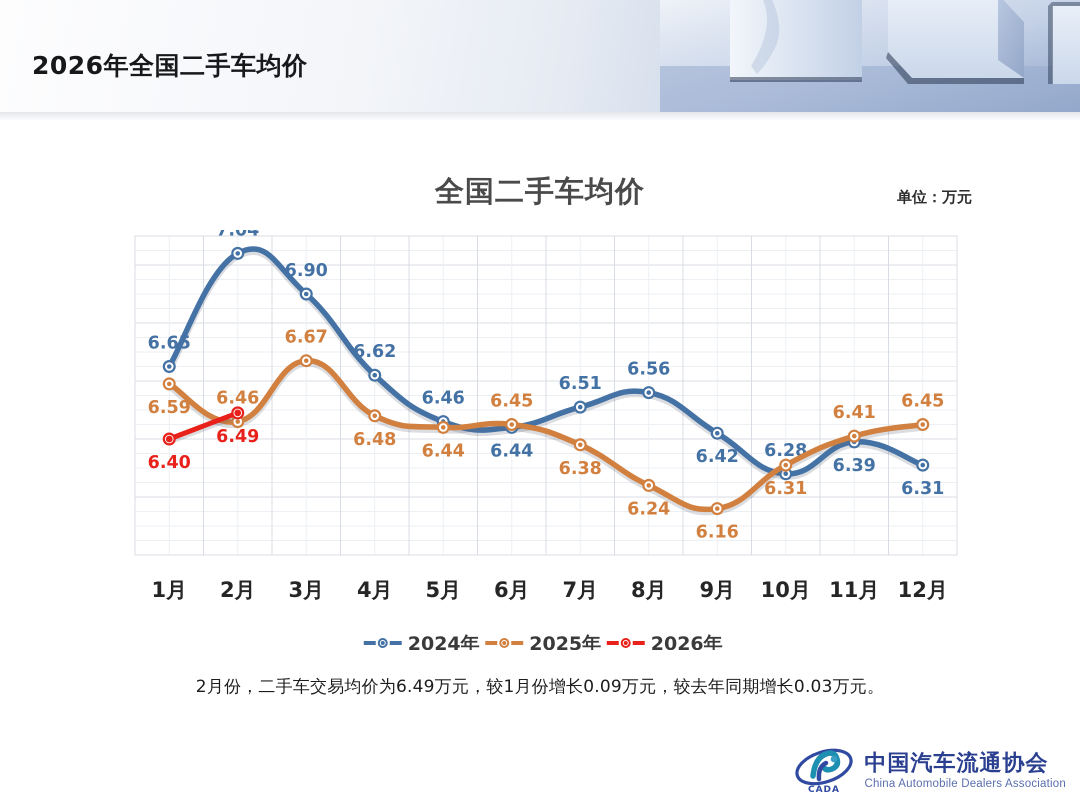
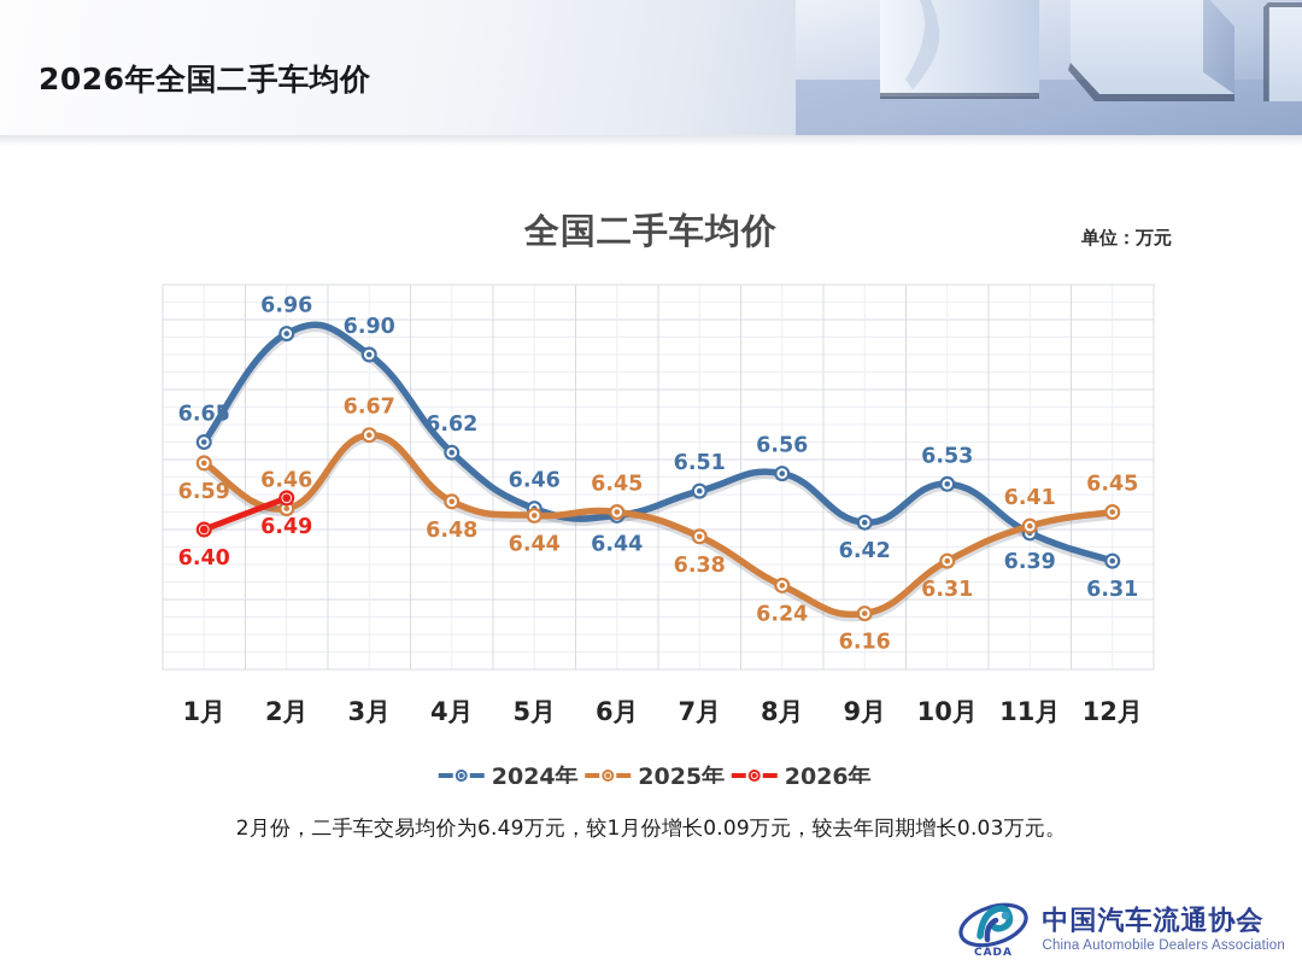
2024年/2月: 7.04 -> 6.96
2024年/10月: 6.28 -> 6.53
